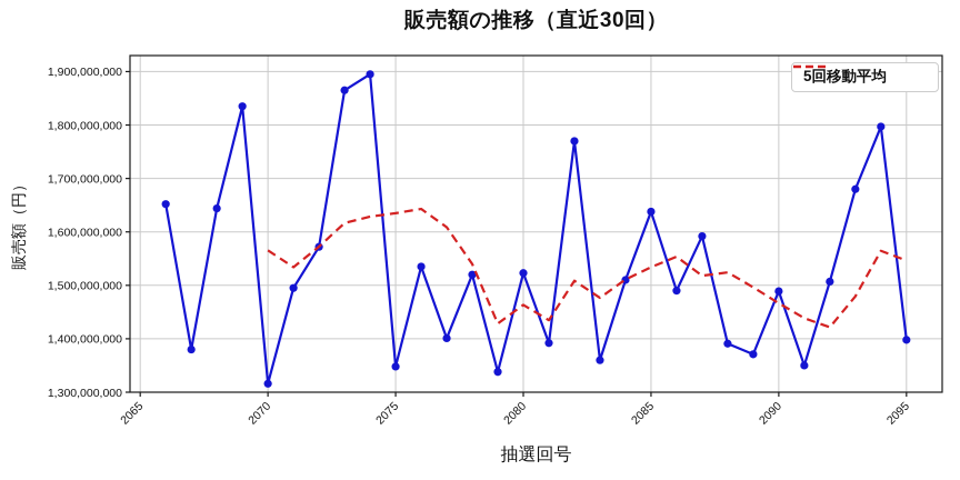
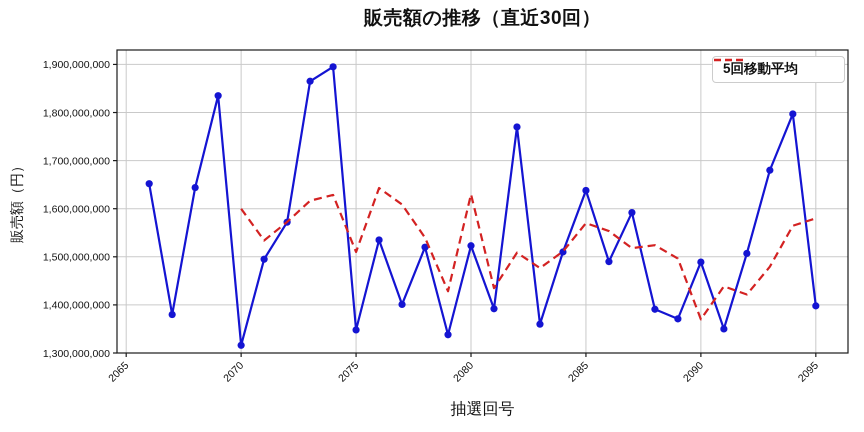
5回移動平均/2070: 1570000000 -> 1600000000
5回移動平均/2075: 1640000000 -> 1510000000
5回移動平均/2080: 1460000000 -> 1630000000
5回移動平均/2085: 1530000000 -> 1570000000
5回移動平均/2090: 1470000000 -> 1370000000
5回移動平均/2095: 1550000000 -> 1580000000
